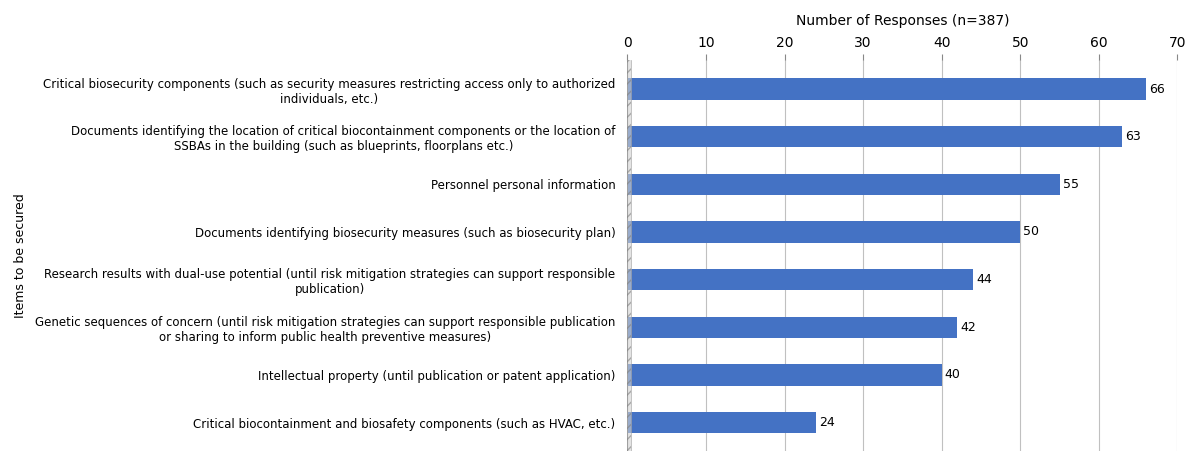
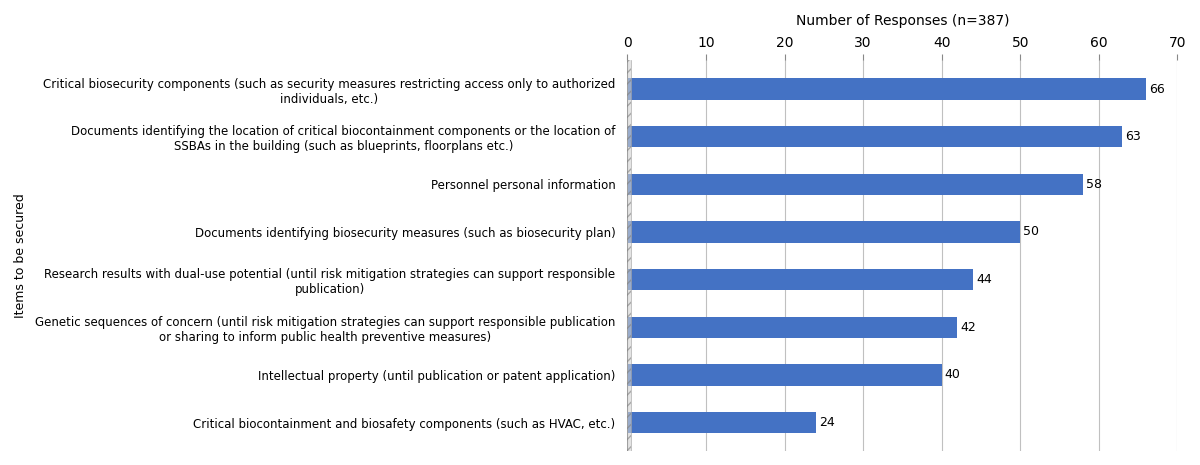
Personnel personal information: 55 -> 58
